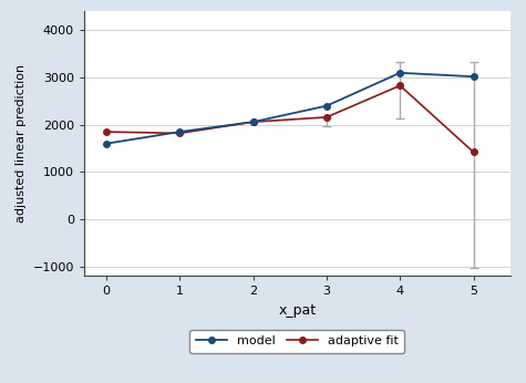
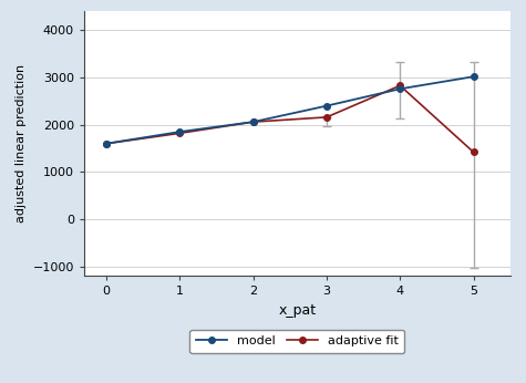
adaptive fit/0: 1850 -> 1600
model/4: 3100 -> 2760
